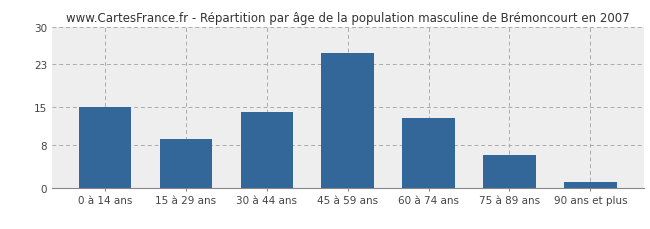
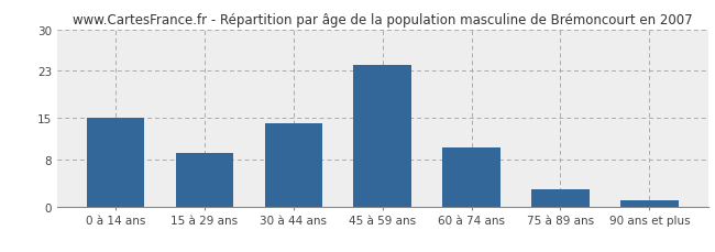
45 à 59 ans: 25 -> 24
60 à 74 ans: 13 -> 10
75 à 89 ans: 6 -> 3
